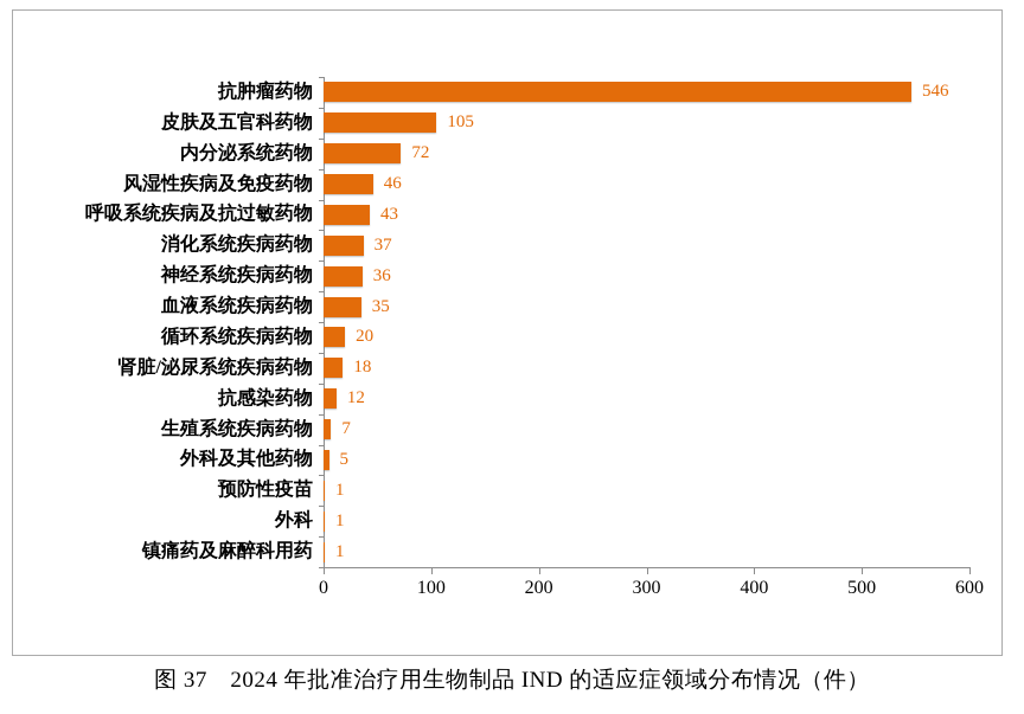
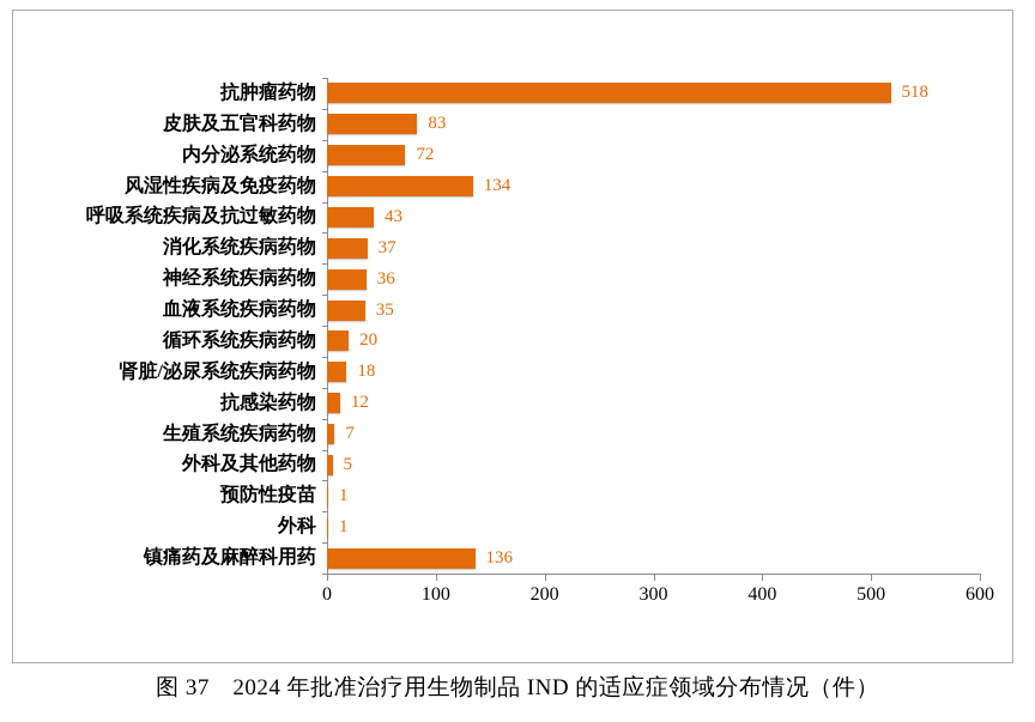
抗肿瘤药物: 546 -> 518
皮肤及五官科药物: 105 -> 83
风湿性疾病及免疫药物: 46 -> 134
镇痛药及麻醉科用药: 1 -> 136
